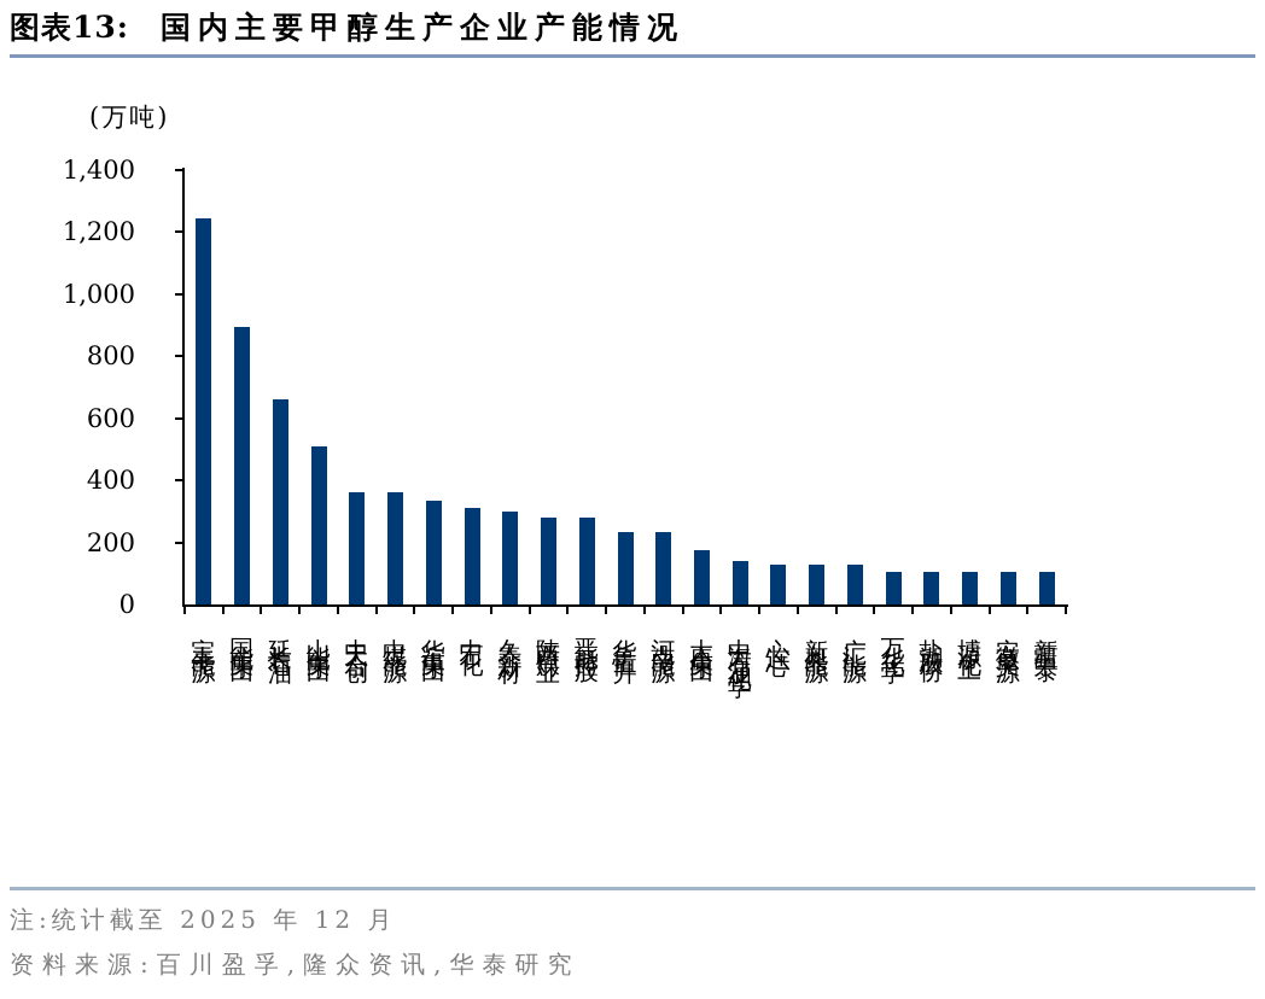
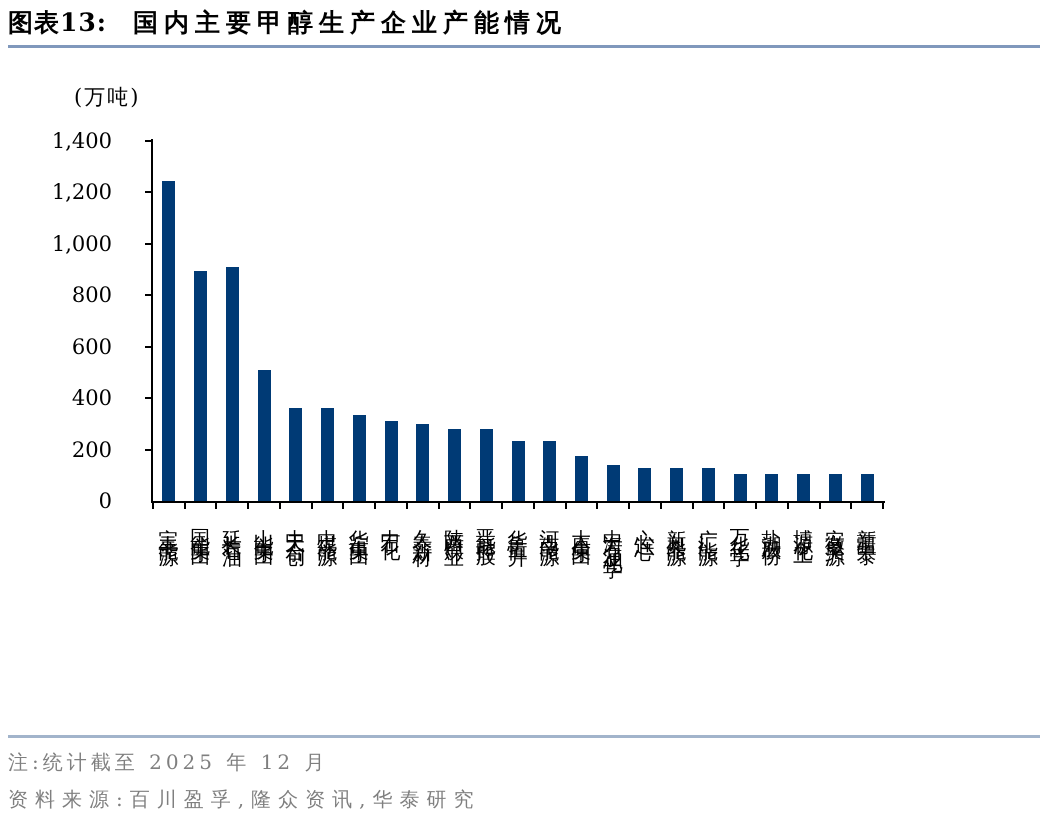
延长石油: 660 -> 910
